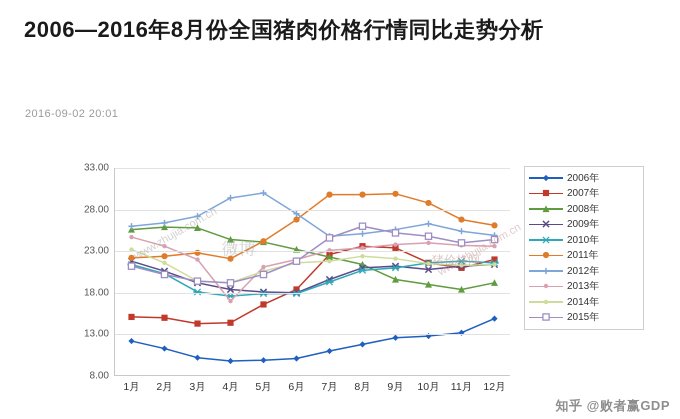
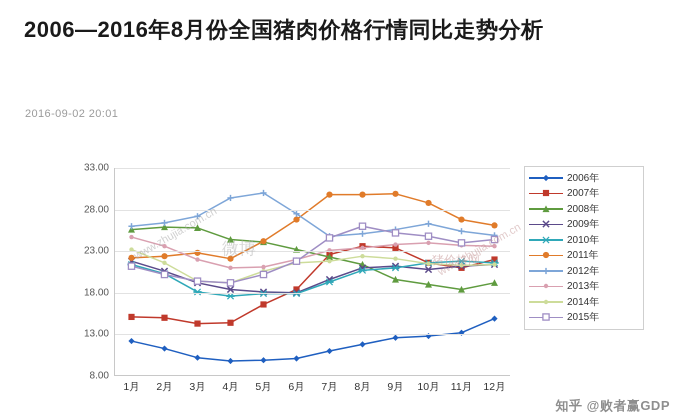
2013年/4月: 17 -> 21
